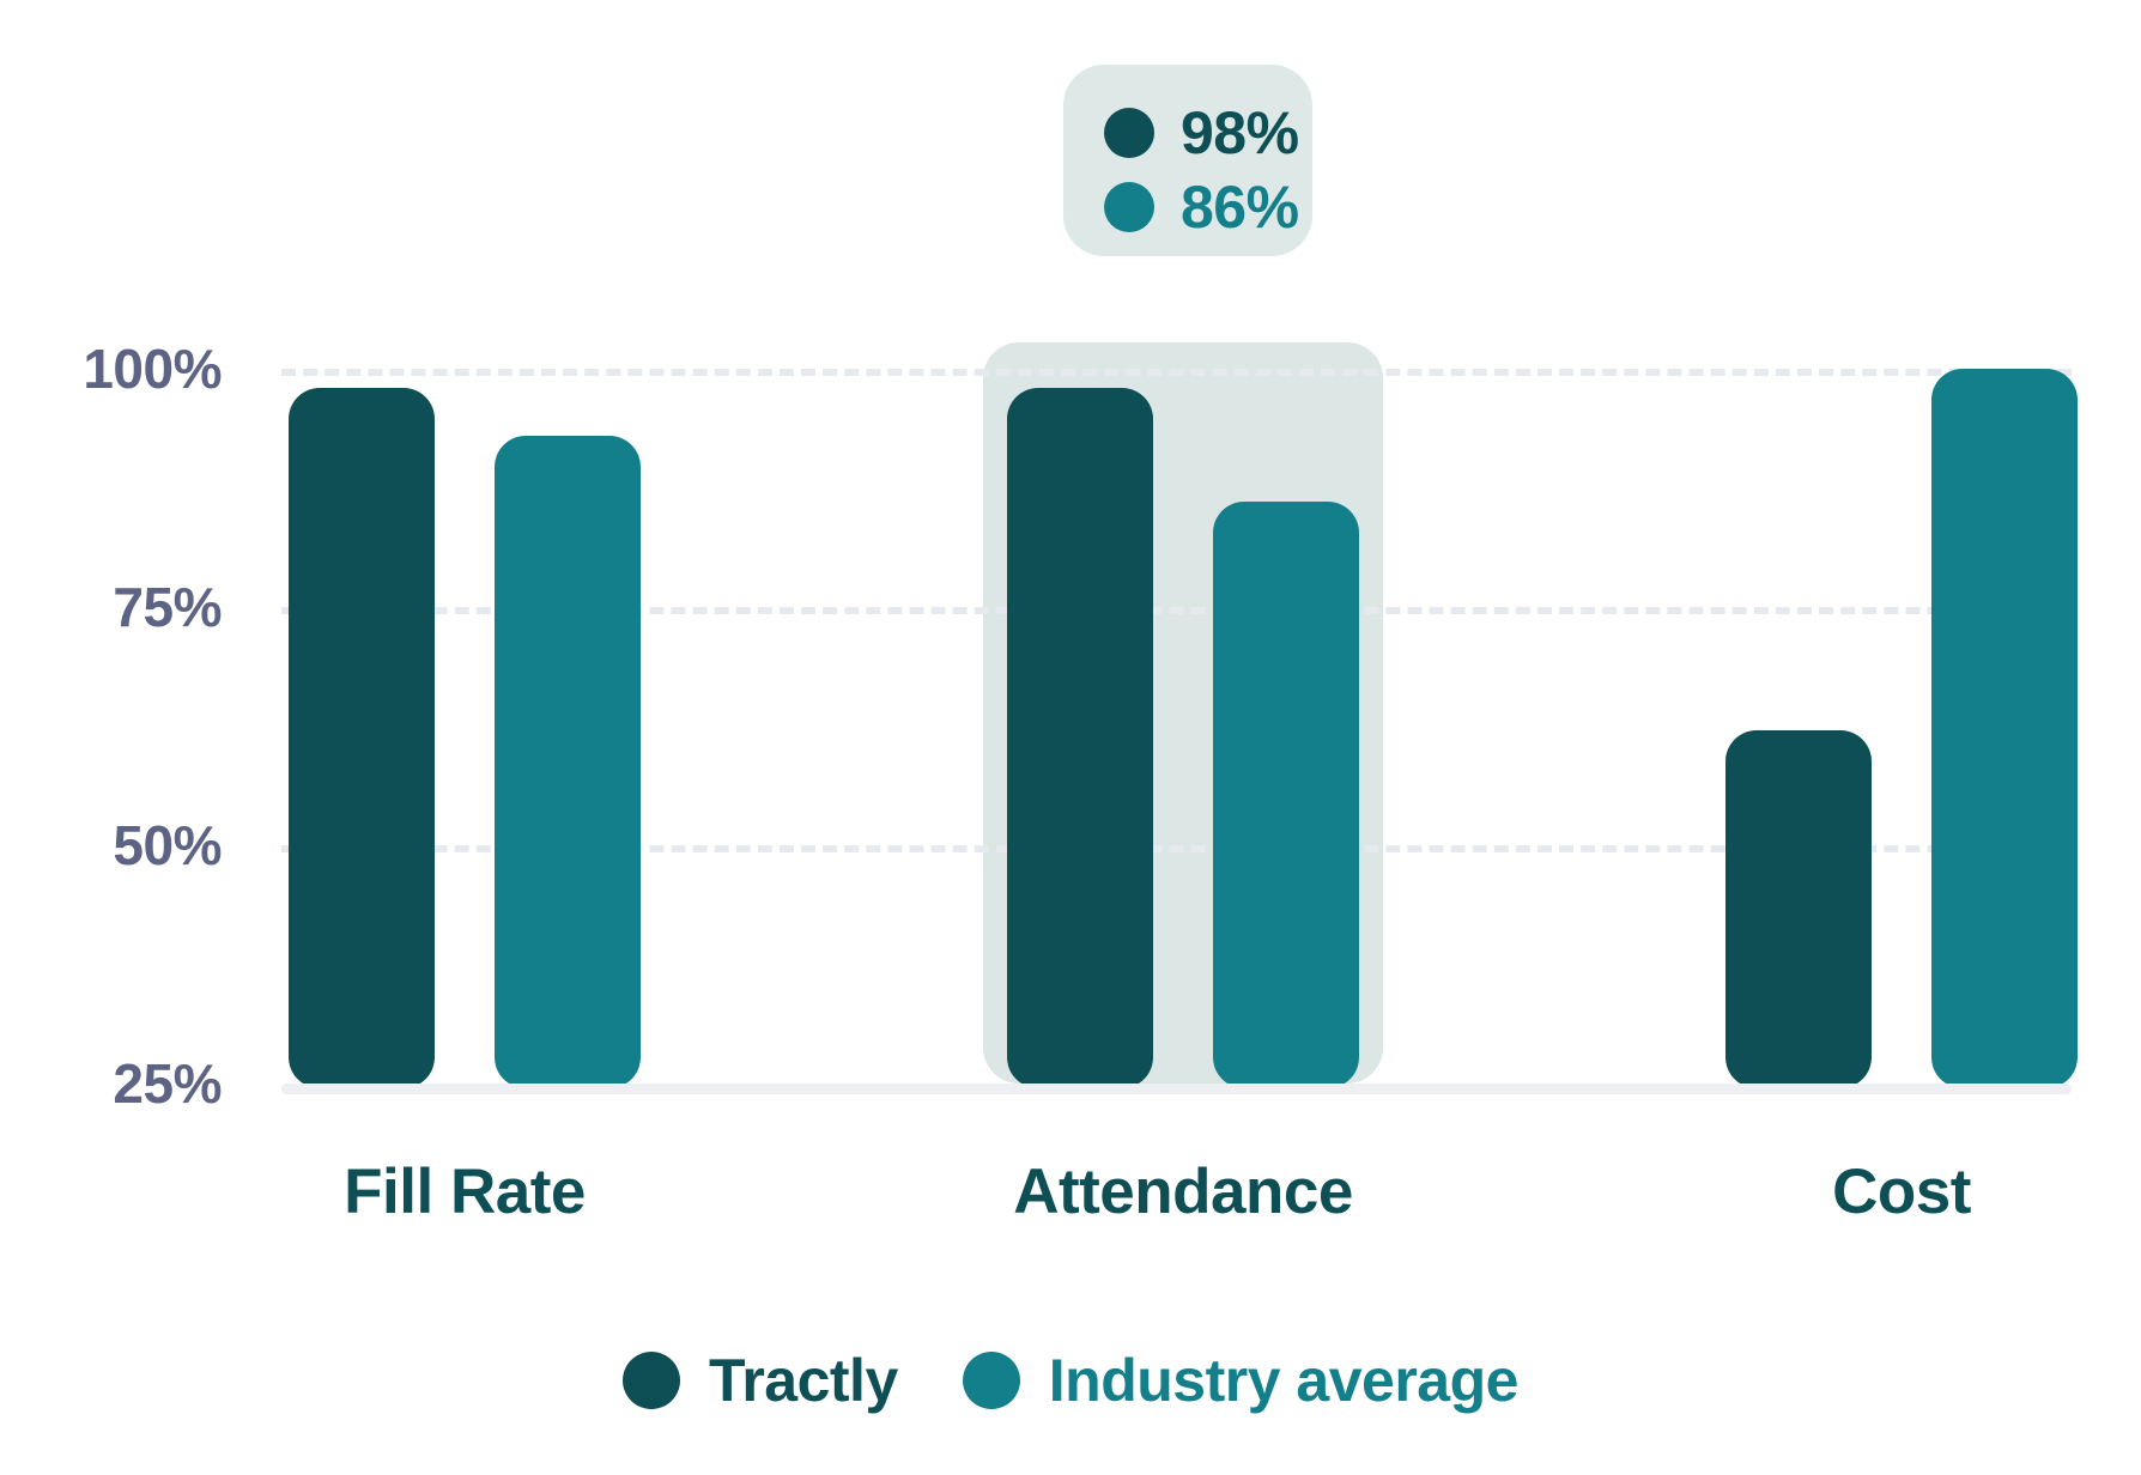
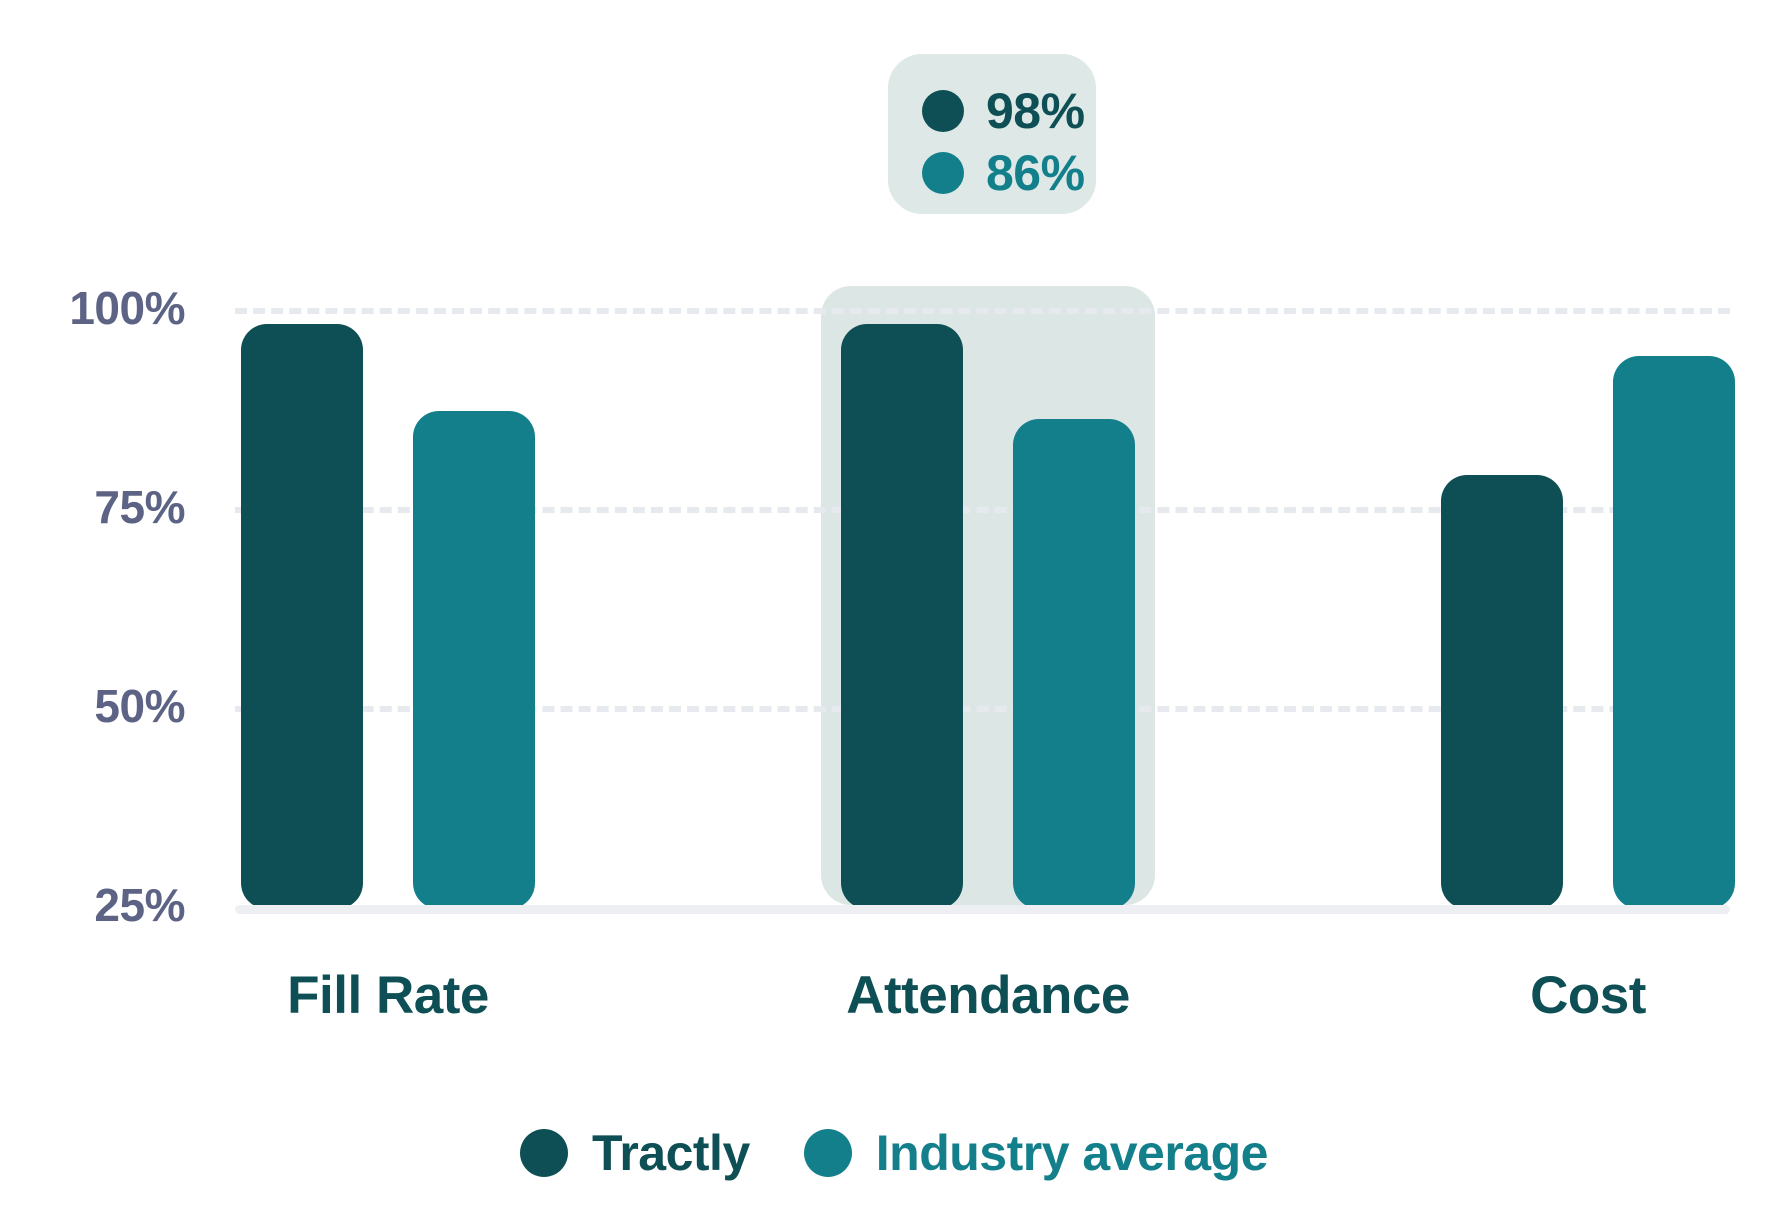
Industry average/Fill Rate: 93% -> 87%
Tractly/Cost: 62% -> 79%
Industry average/Cost: 100% -> 94%
